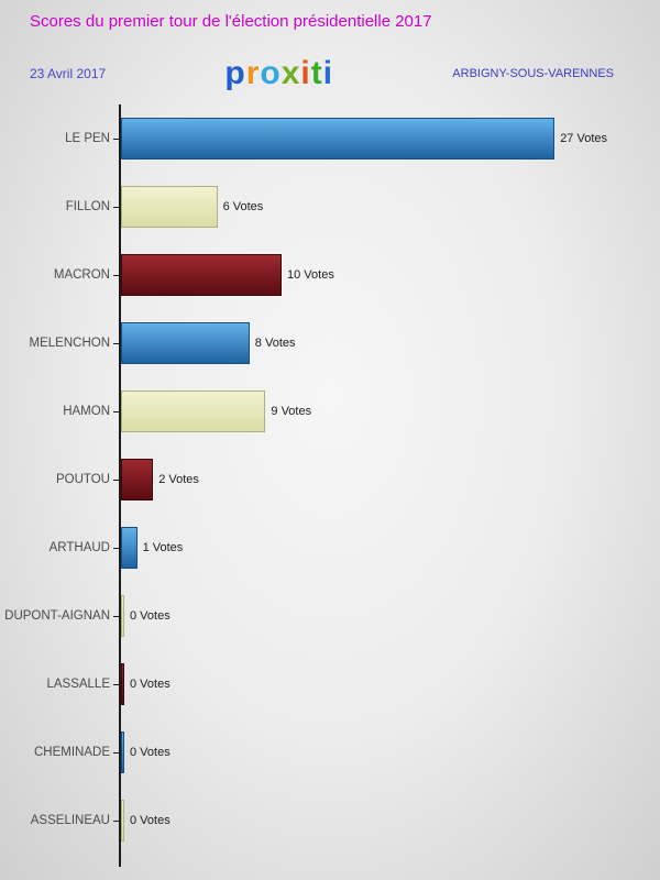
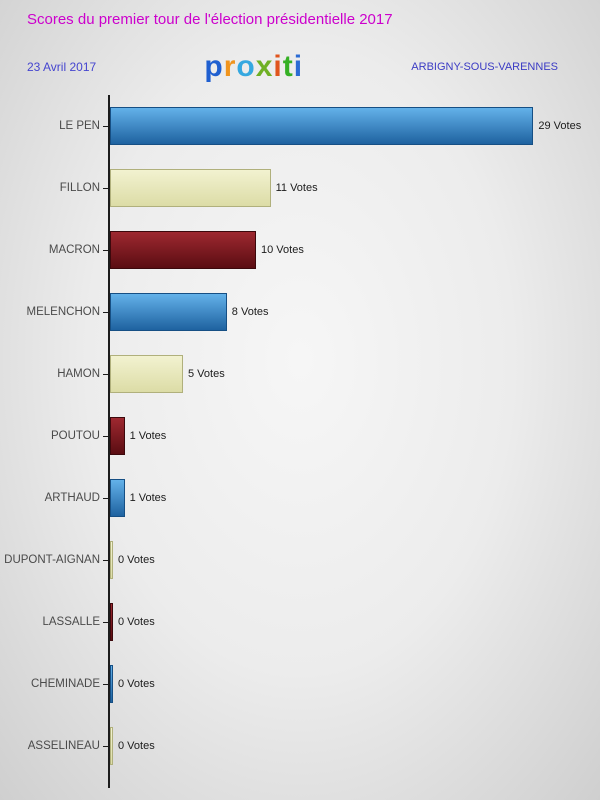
LE PEN: 27 -> 29
FILLON: 6 -> 11
HAMON: 9 -> 5
POUTOU: 2 -> 1
